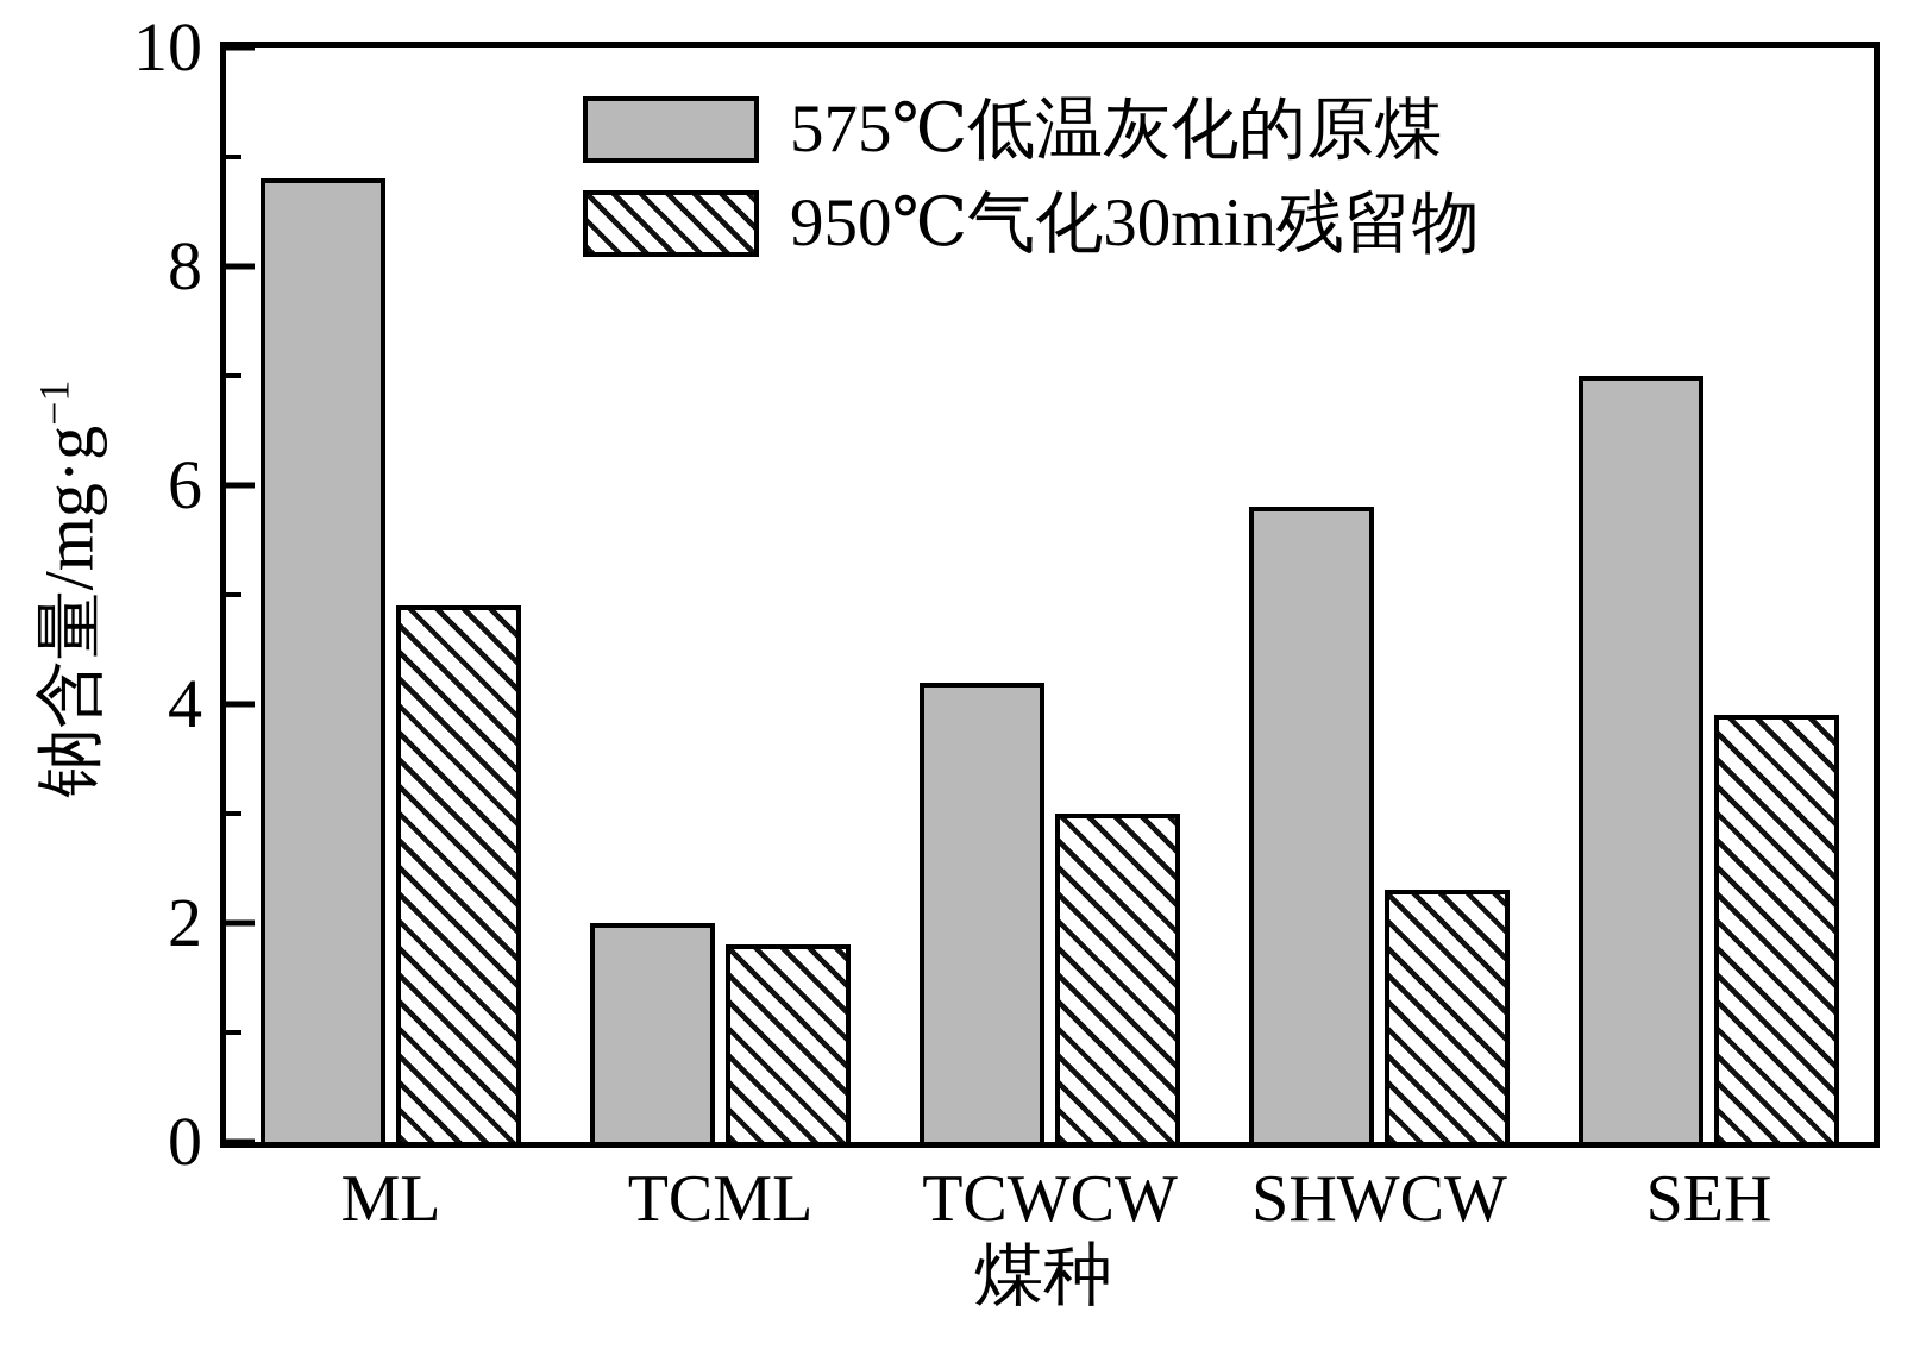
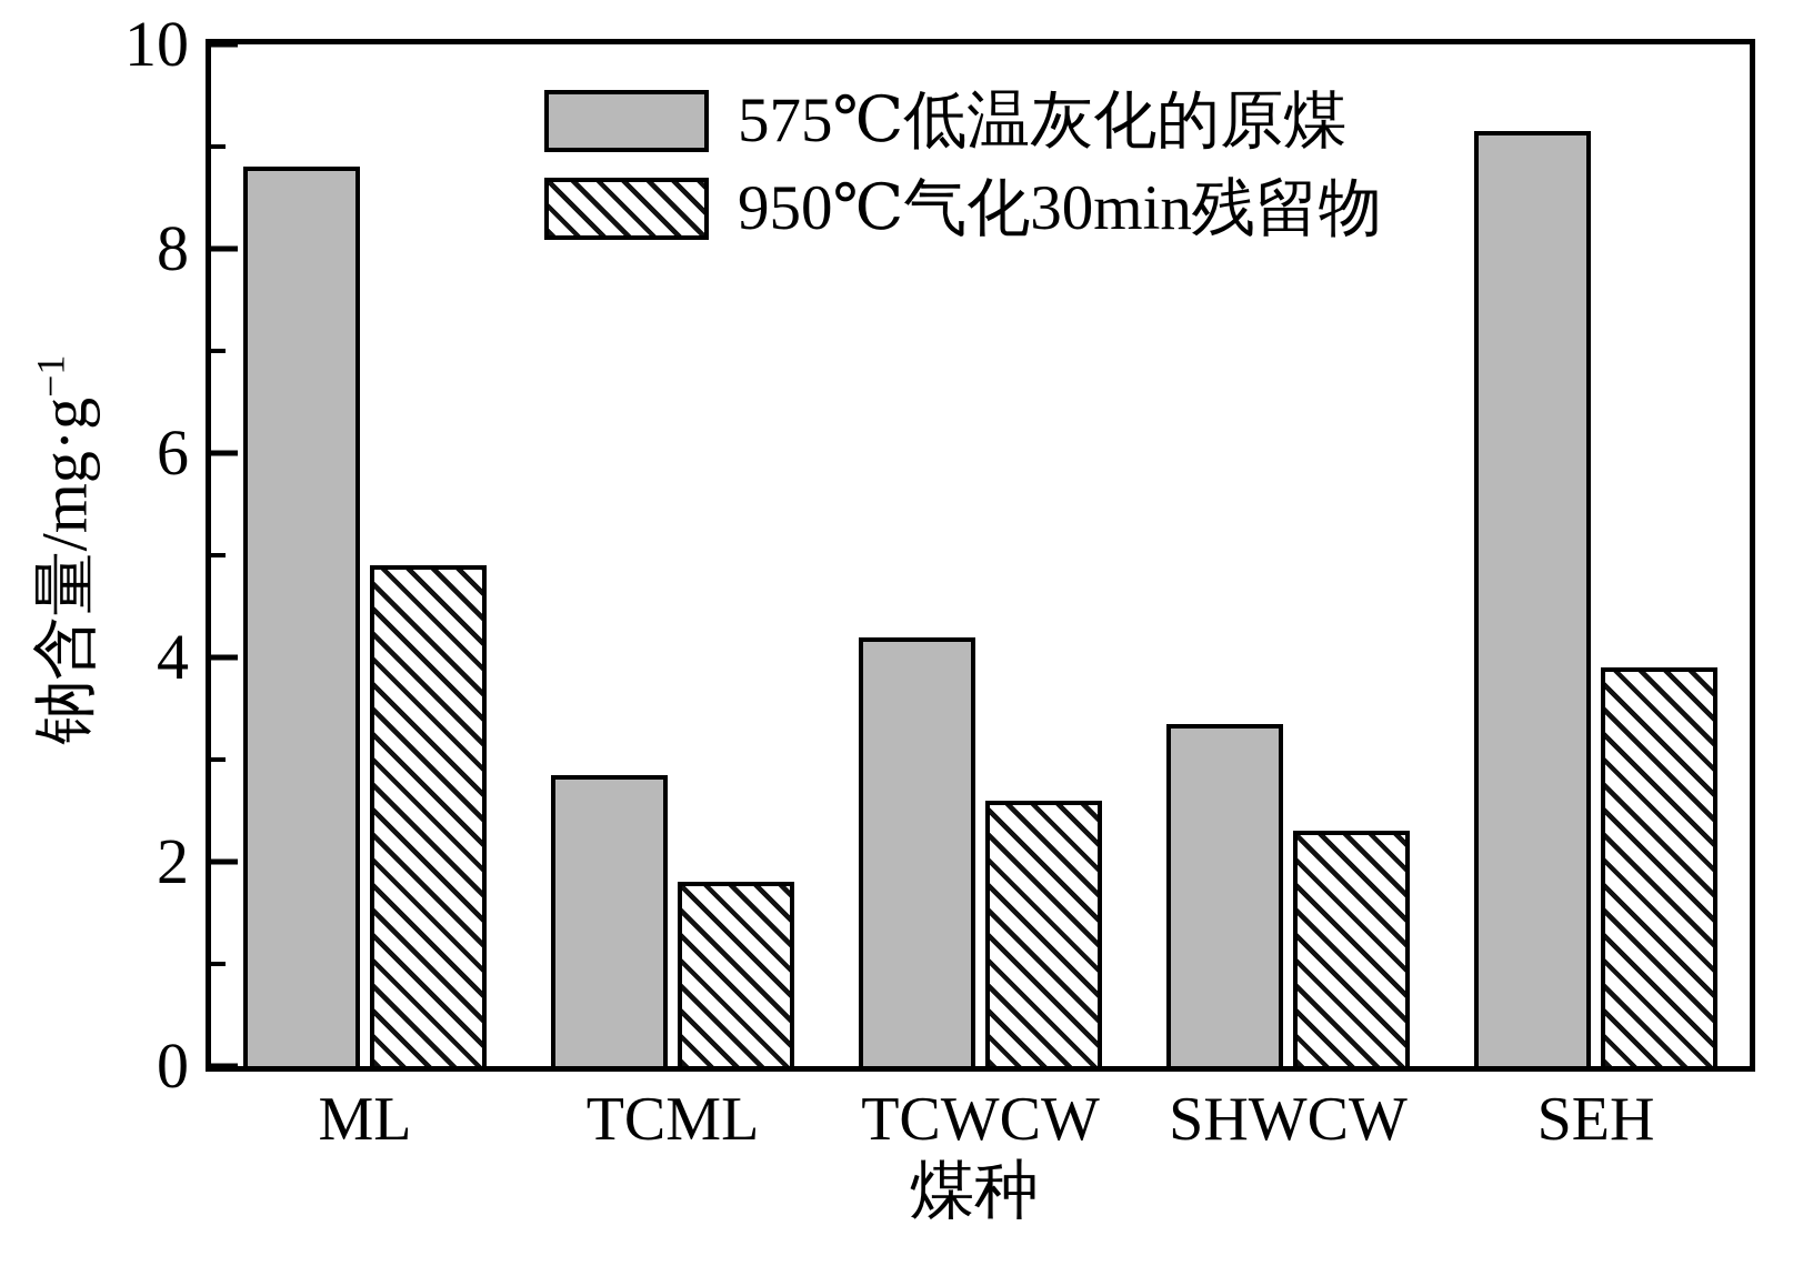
575℃低温灰化的原煤/TCML: 2.0 -> 2.9
950℃气化30min残留物/TCWCW: 3.0 -> 2.6
575℃低温灰化的原煤/SHWCW: 5.8 -> 3.4
575℃低温灰化的原煤/SEH: 7.0 -> 9.2
